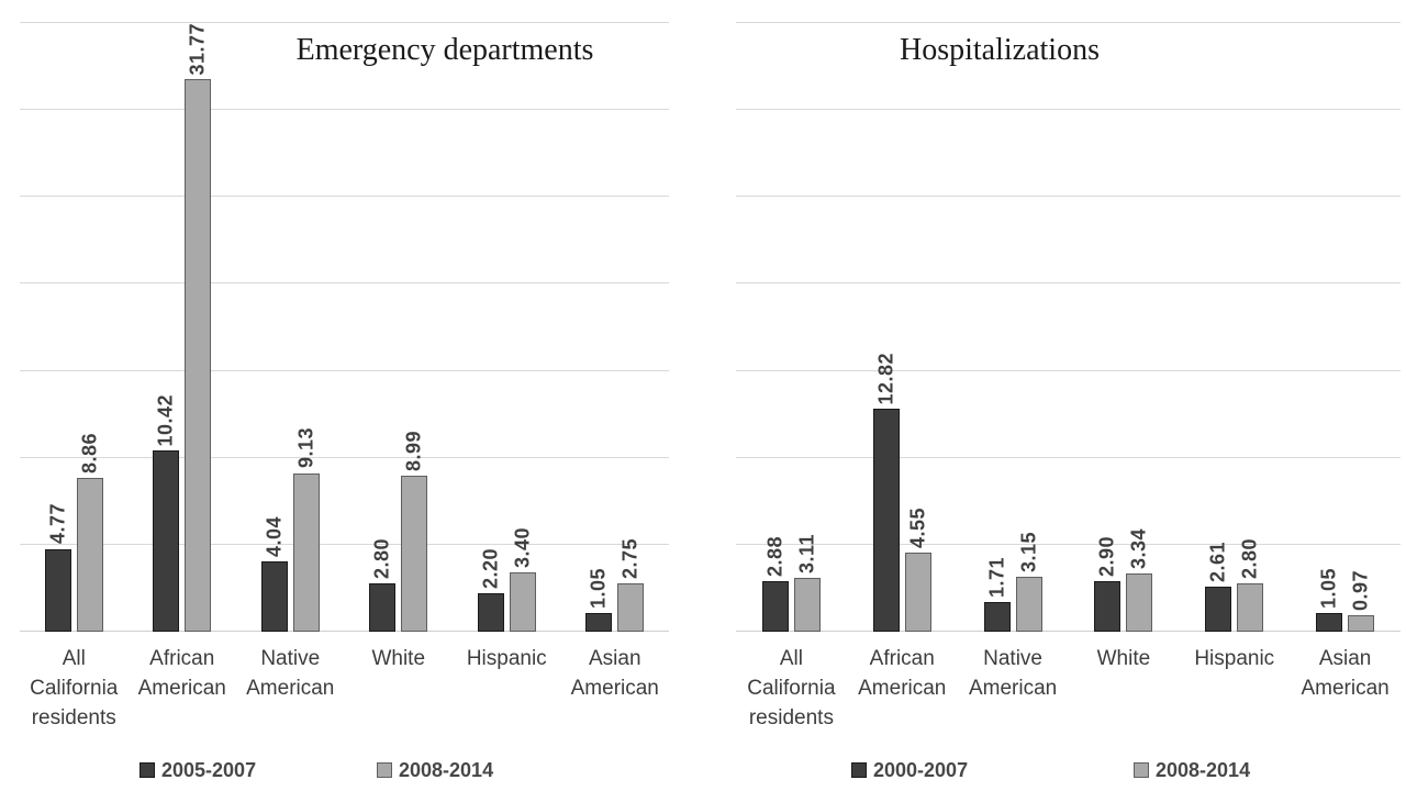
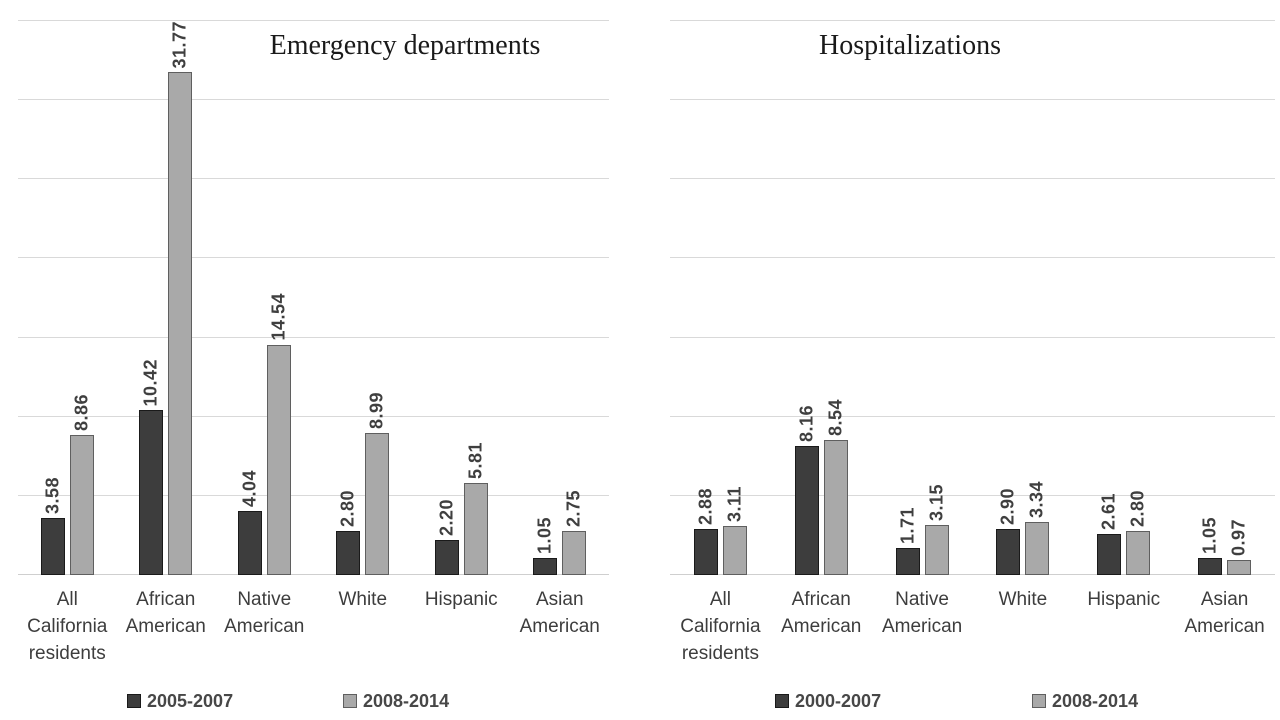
Emergency departments/2005-2007/All California residents: 4.77 -> 3.58
Emergency departments/2008-2014/Native American: 9.13 -> 14.54
Emergency departments/2008-2014/Hispanic: 3.40 -> 5.81
Hospitalizations/2000-2007/African American: 12.82 -> 8.16
Hospitalizations/2008-2014/African American: 4.55 -> 8.54
